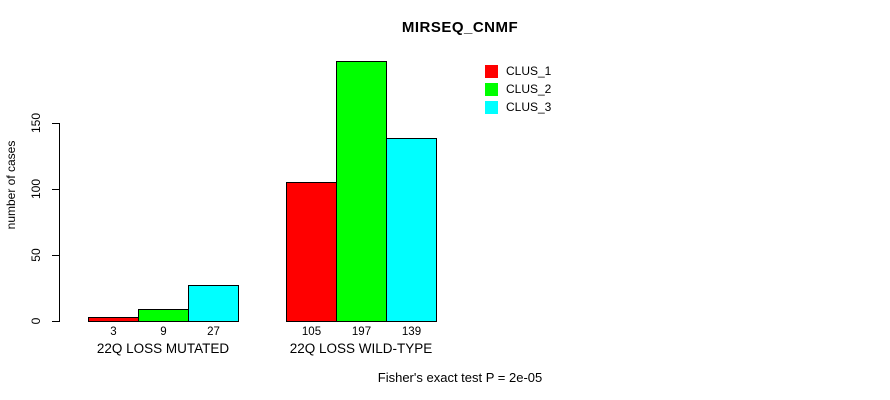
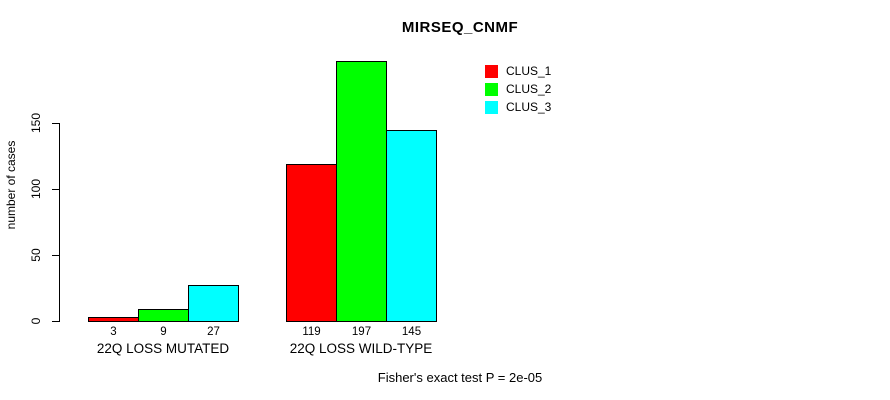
CLUS_1/22Q LOSS WILD-TYPE: 105 -> 119
CLUS_3/22Q LOSS WILD-TYPE: 139 -> 145
